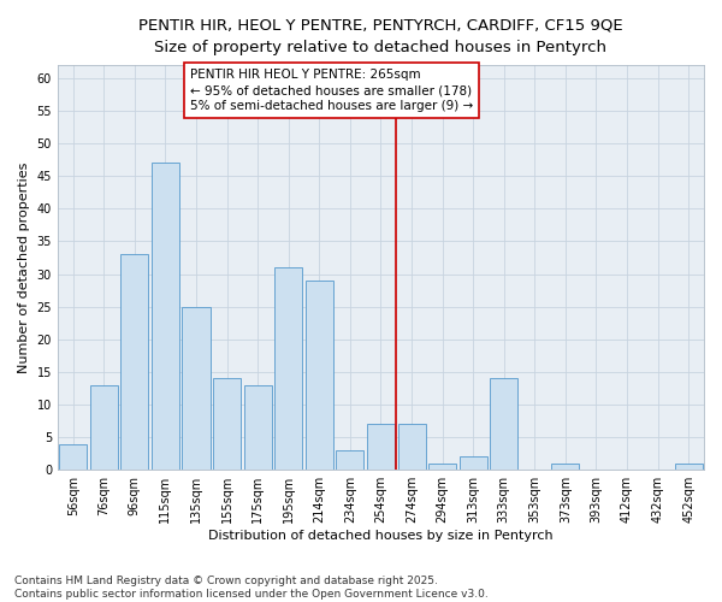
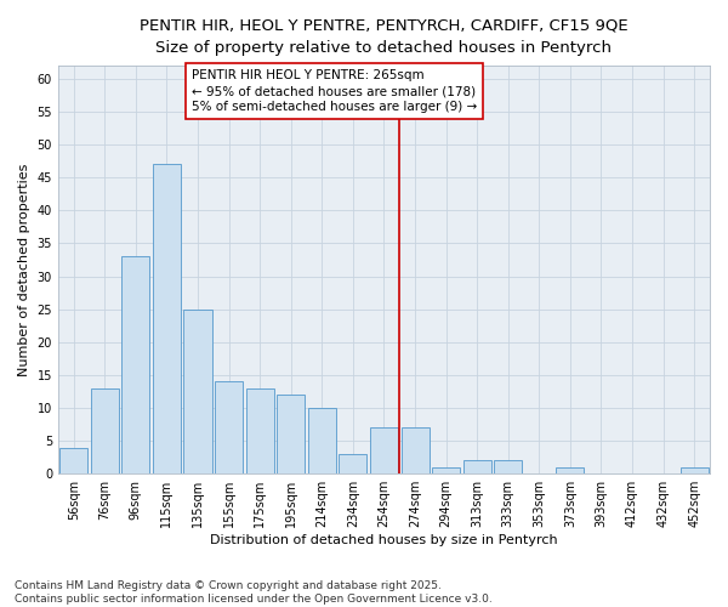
195sqm: 31 -> 12
214sqm: 29 -> 10
333sqm: 14 -> 2
